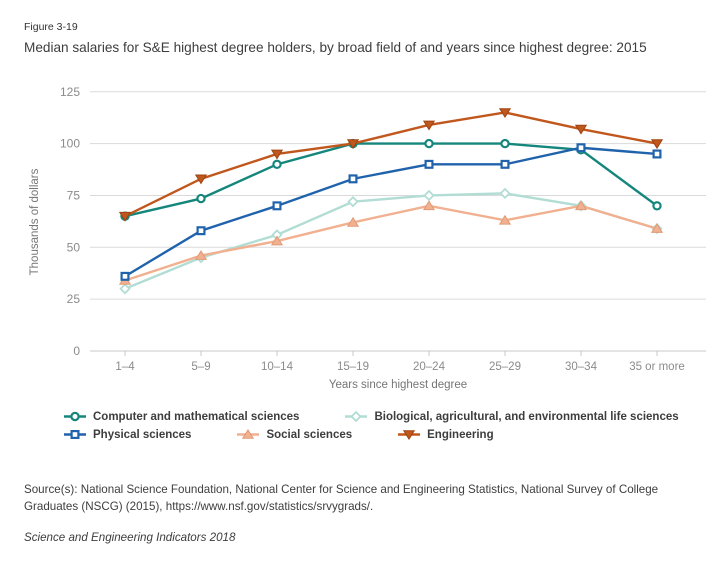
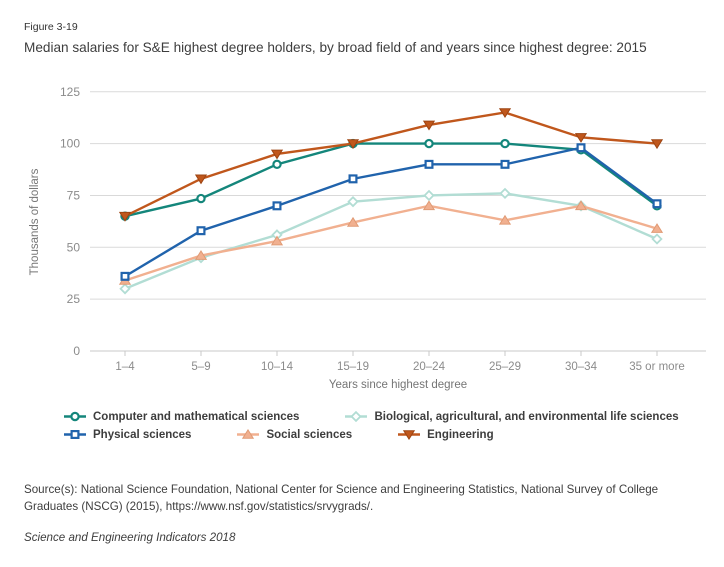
Engineering/30–34: 107 -> 103
Biological, agricultural, and environmental life sciences/35 or more: 59 -> 54
Physical sciences/35 or more: 95 -> 71
